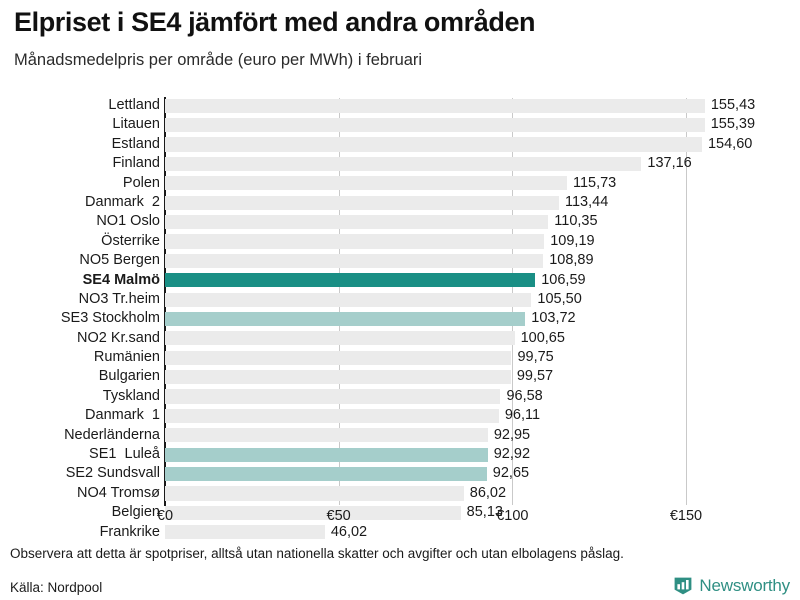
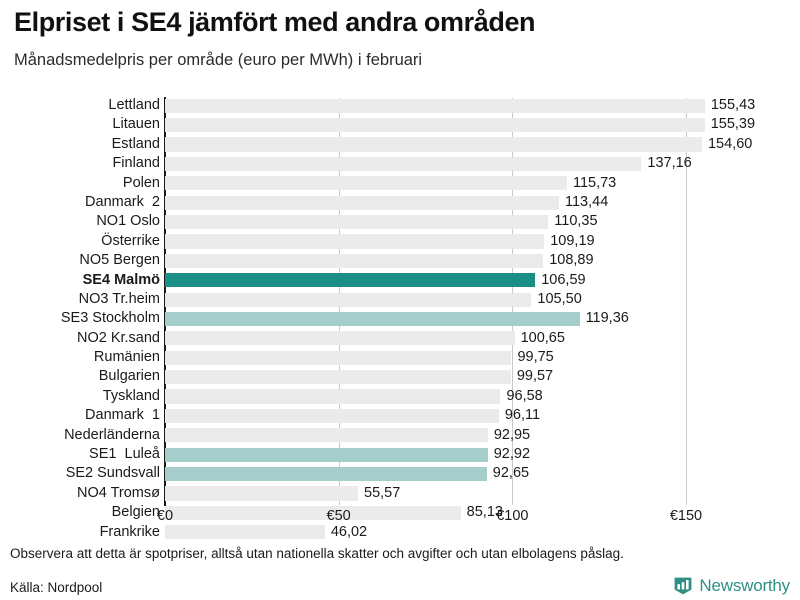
SE3 Stockholm: 103,72 -> 119,36
NO4 Tromsø: 86,02 -> 55,57
